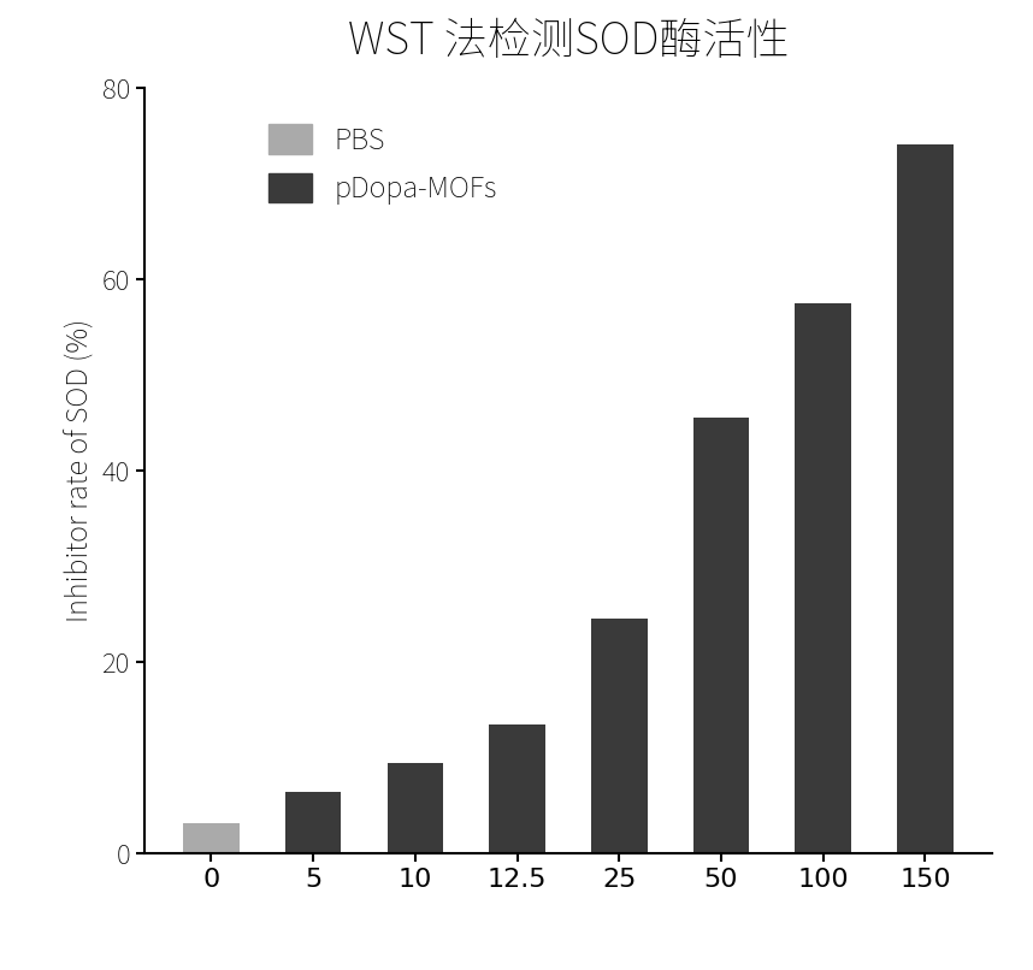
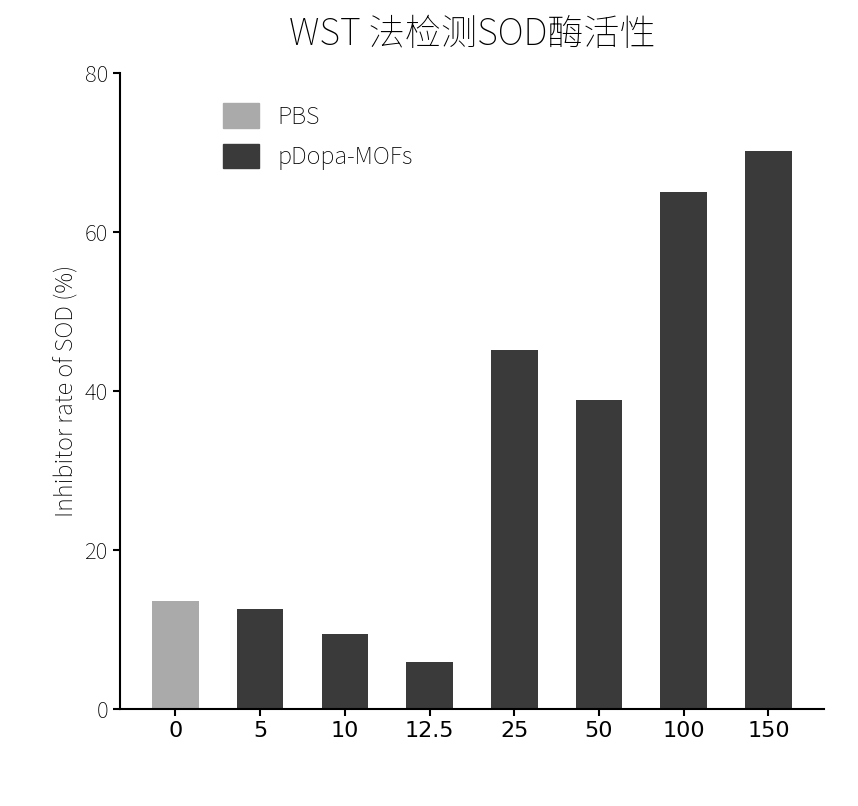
0: 3.2 -> 13.6
5: 6.5 -> 12.6
12.5: 13.5 -> 6.0
25: 24.5 -> 45.2
50: 45.5 -> 38.8
100: 57.5 -> 65.0
150: 74.0 -> 70.2
